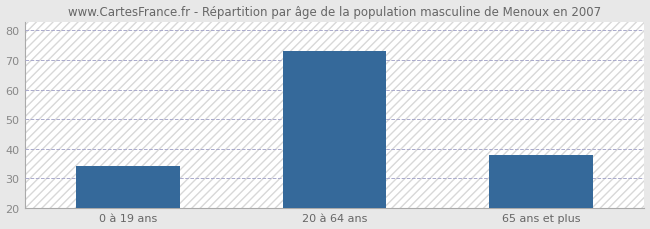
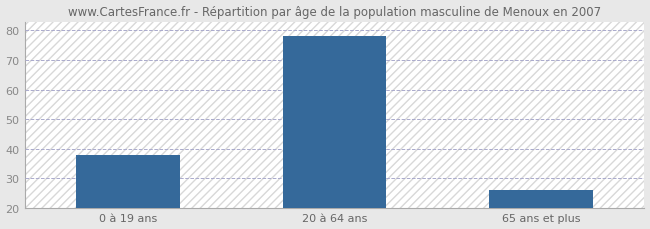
0 à 19 ans: 34 -> 38
20 à 64 ans: 73 -> 78
65 ans et plus: 38 -> 26
